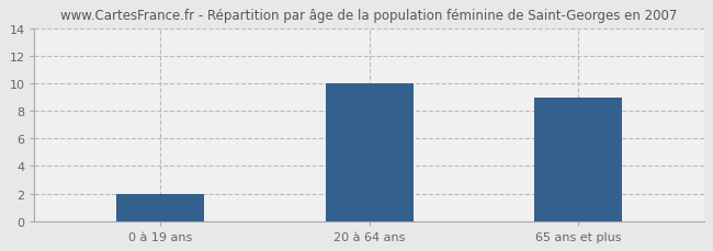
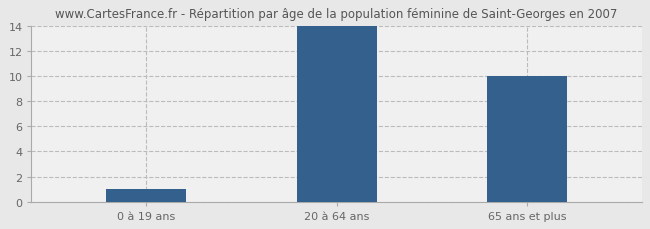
0 à 19 ans: 2 -> 1
20 à 64 ans: 10 -> 14
65 ans et plus: 9 -> 10
